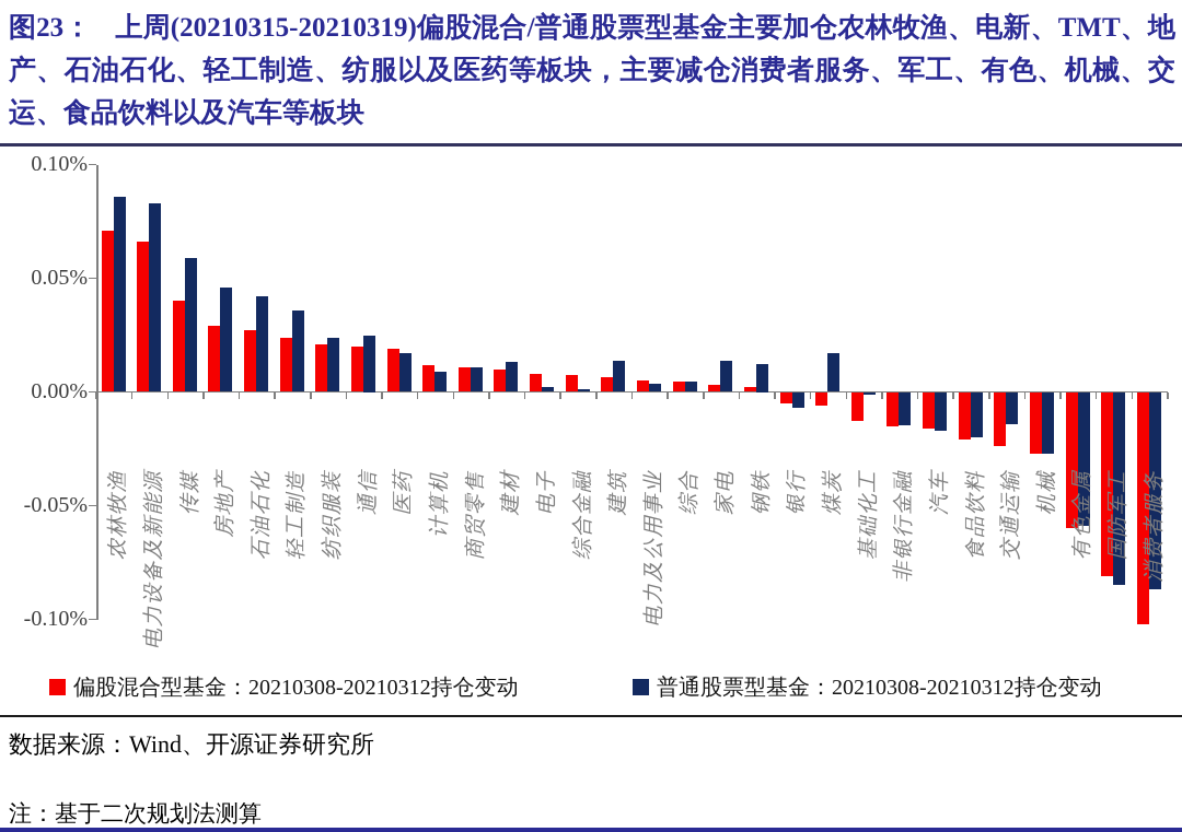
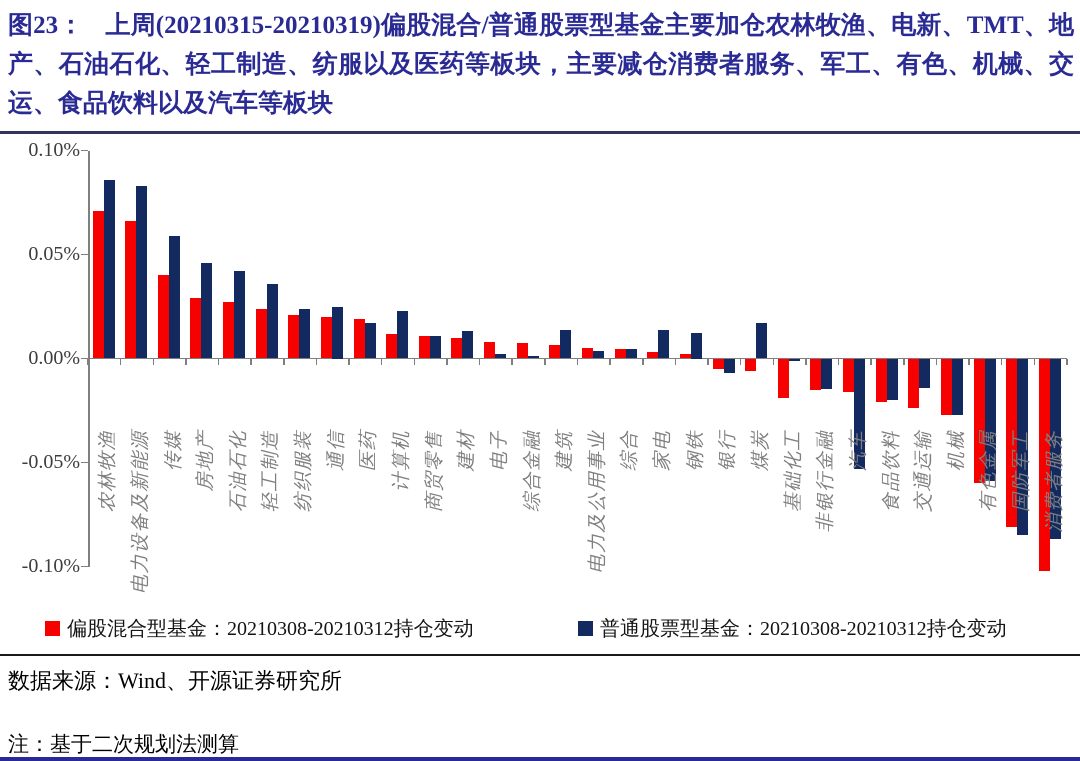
普通股票型基金：20210308-20210312持仓变动/计算机: 0.009% -> 0.023%
偏股混合型基金：20210308-20210312持仓变动/基础化工: -0.013% -> -0.019%
普通股票型基金：20210308-20210312持仓变动/汽车: -0.017% -> -0.053%
